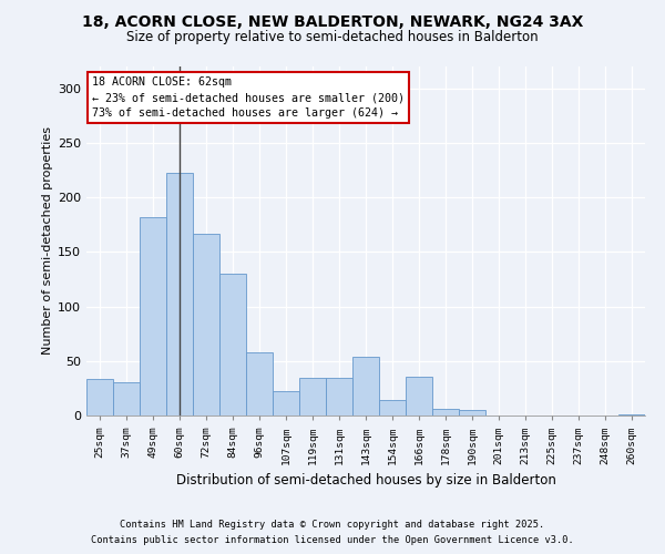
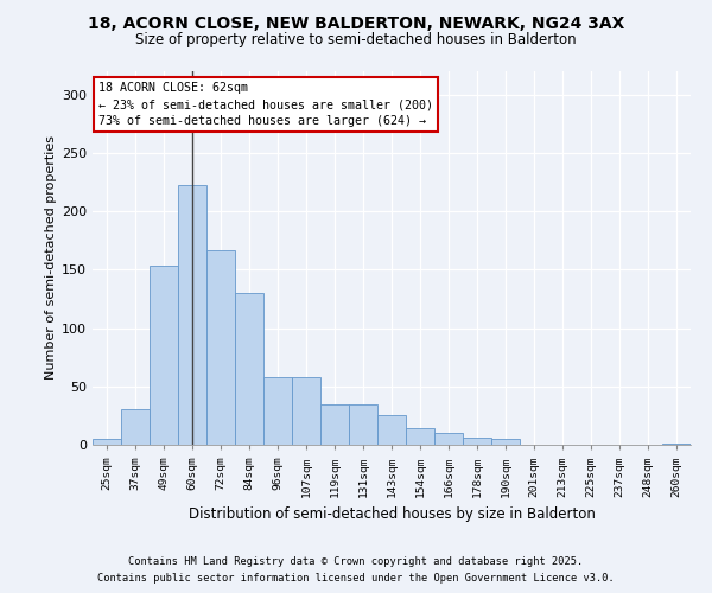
25sqm: 34 -> 5
49sqm: 182 -> 153
107sqm: 22 -> 58
143sqm: 54 -> 25
166sqm: 36 -> 10
